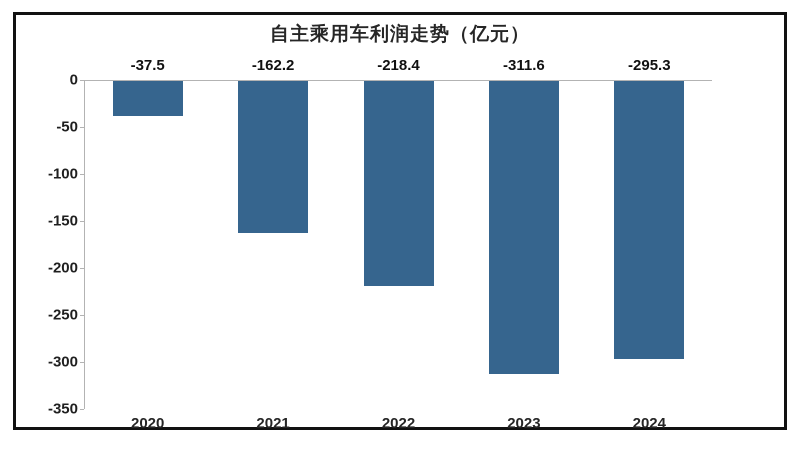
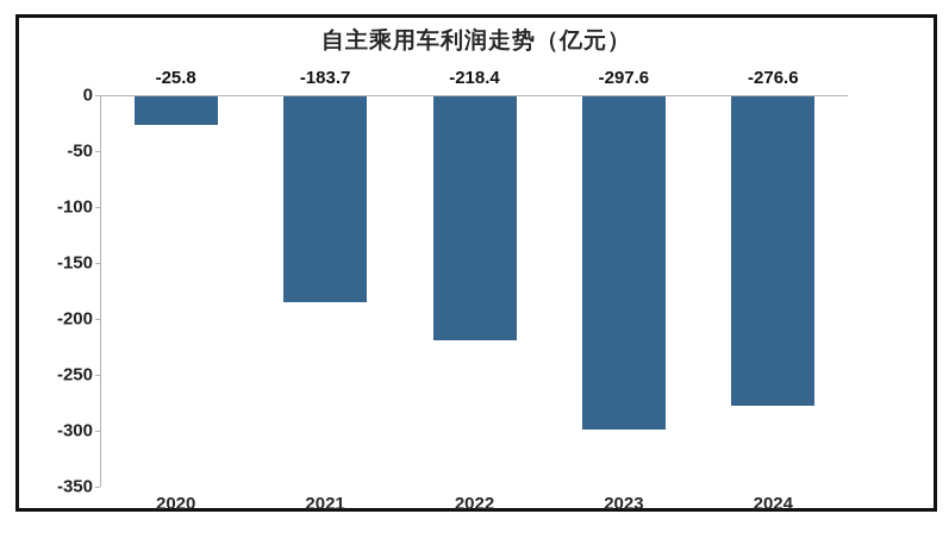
2020: -37.5 -> -25.8
2021: -162.2 -> -183.7
2023: -311.6 -> -297.6
2024: -295.3 -> -276.6
